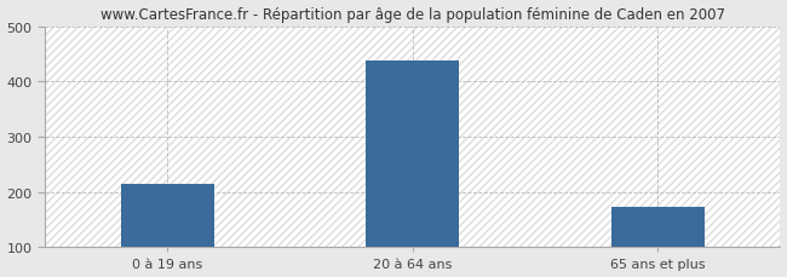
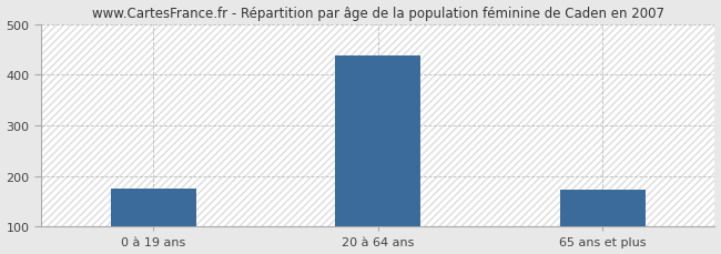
0 à 19 ans: 215 -> 175
